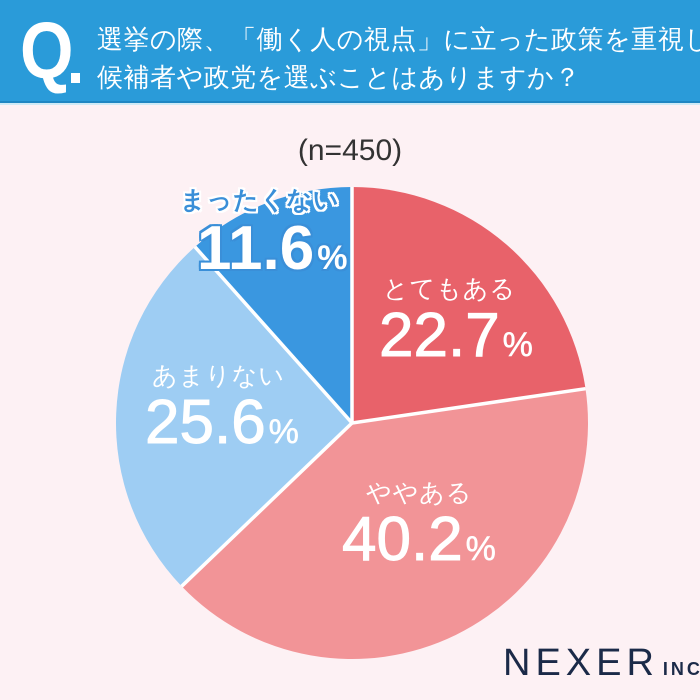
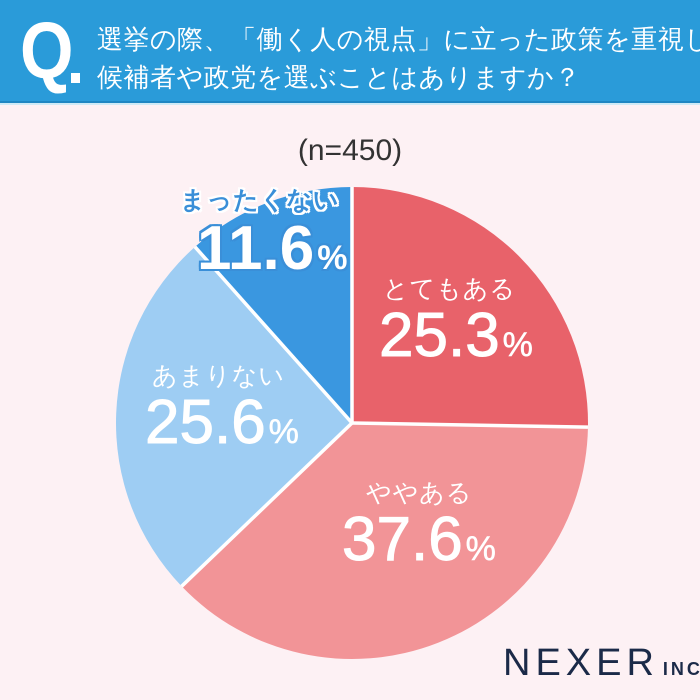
とてもある: 22.7 -> 25.3
ややある: 40.2 -> 37.6
